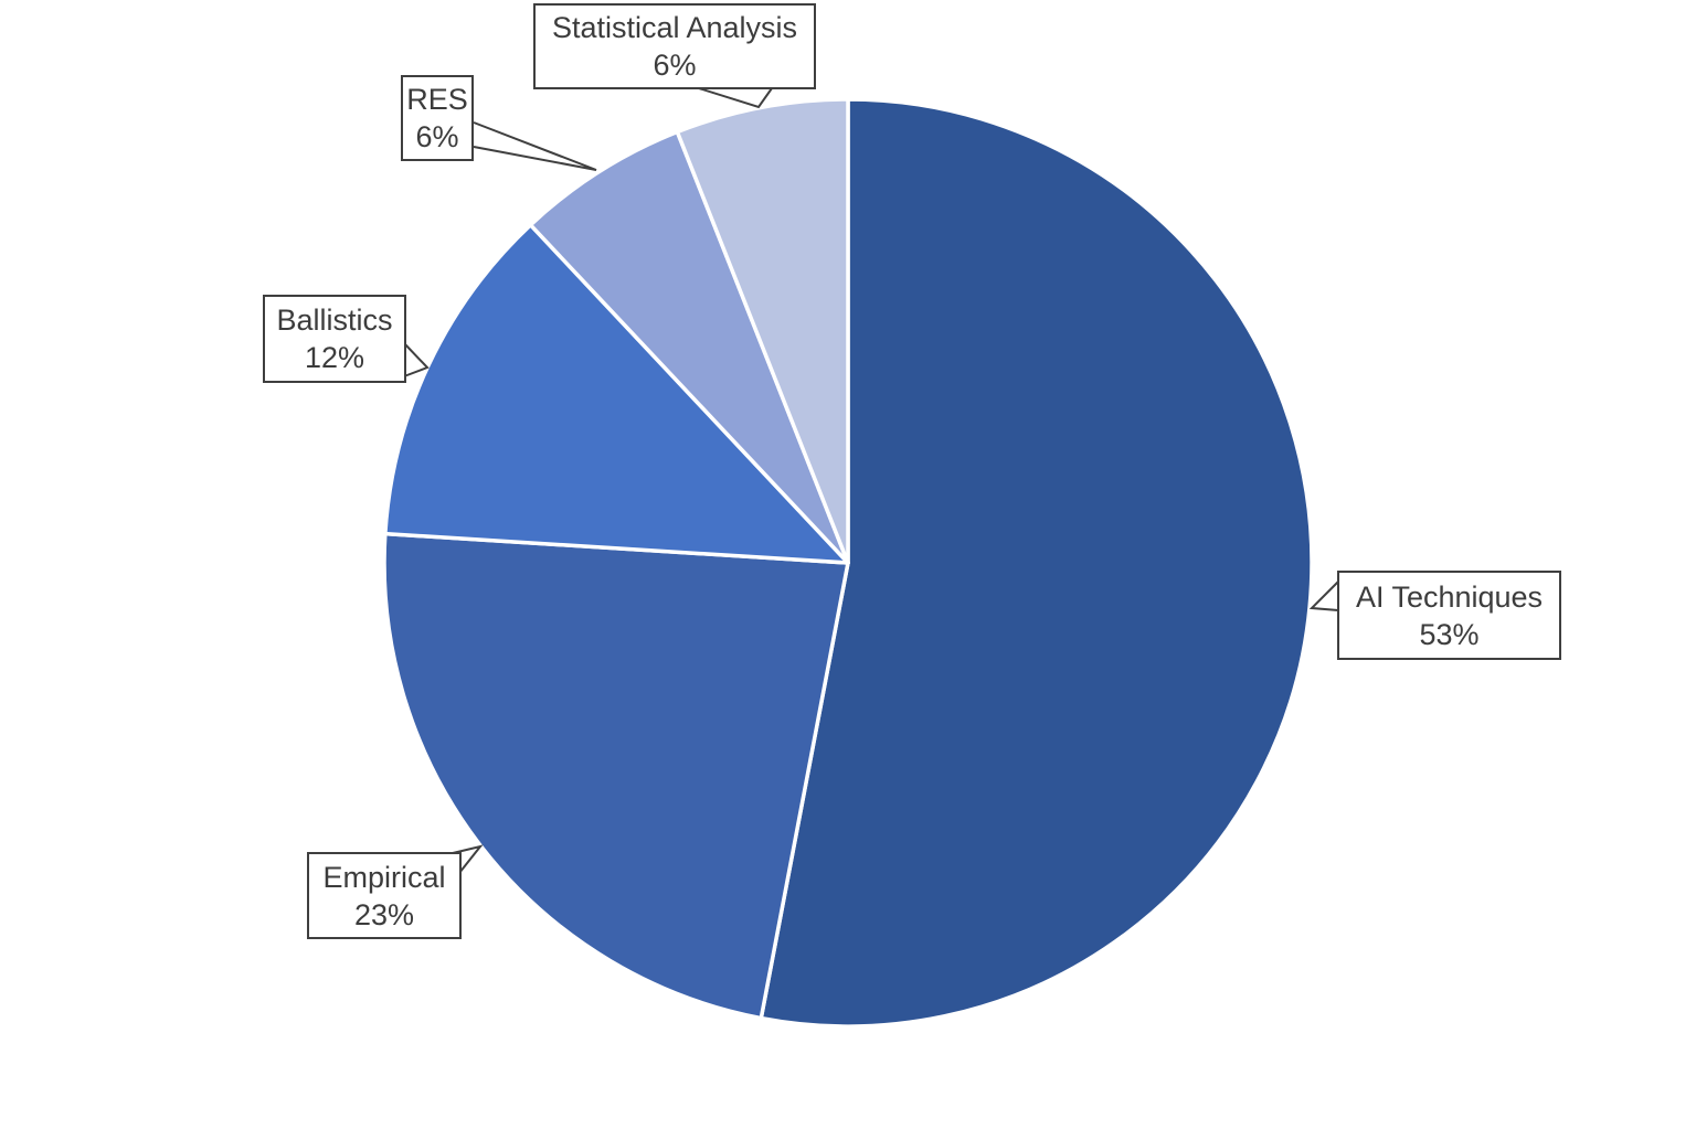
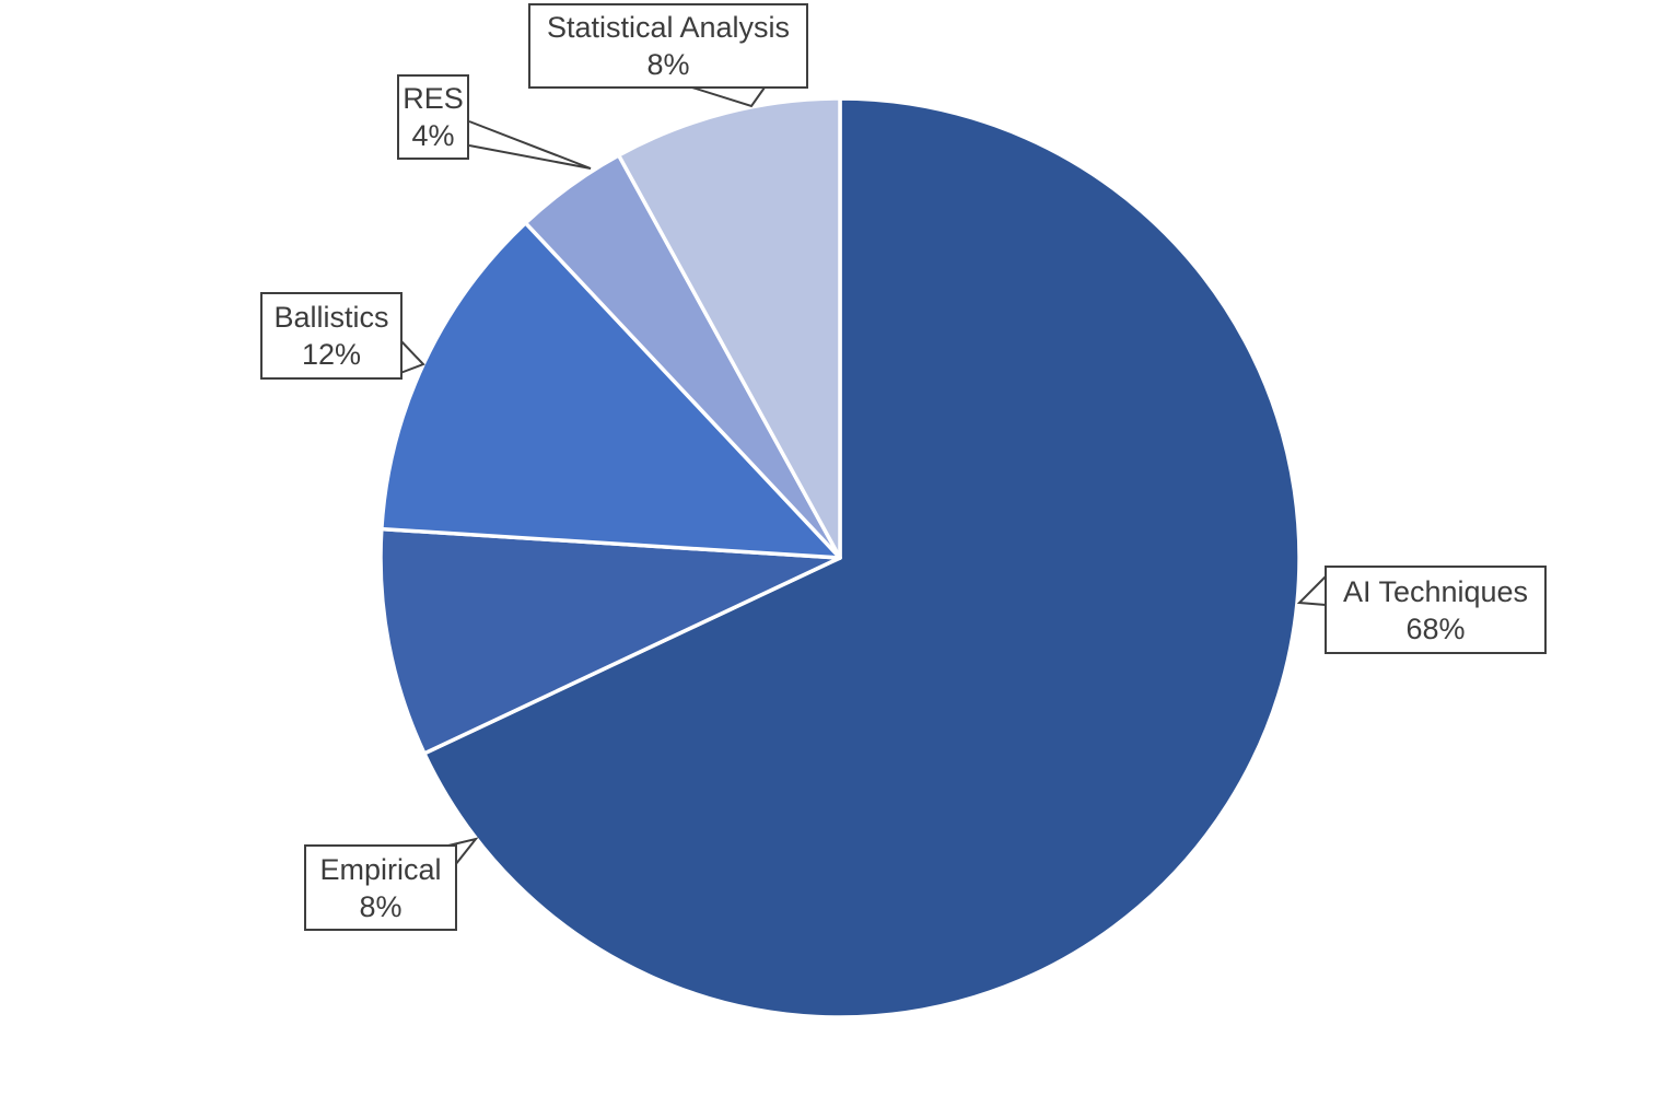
AI Techniques: 53% -> 68%
Empirical: 23% -> 8%
RES: 6% -> 4%
Statistical Analysis: 6% -> 8%
